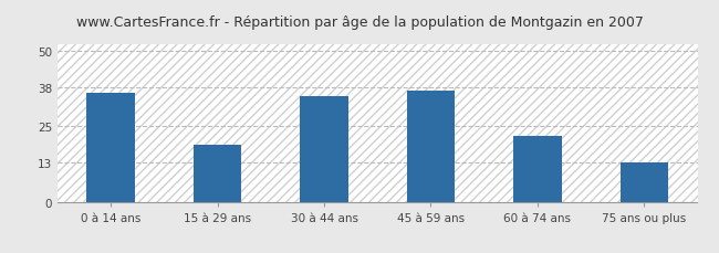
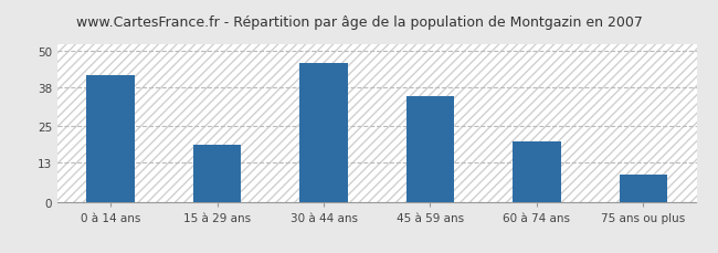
0 à 14 ans: 36 -> 42
30 à 44 ans: 35 -> 46
45 à 59 ans: 37 -> 35
60 à 74 ans: 22 -> 20
75 ans ou plus: 13 -> 9
